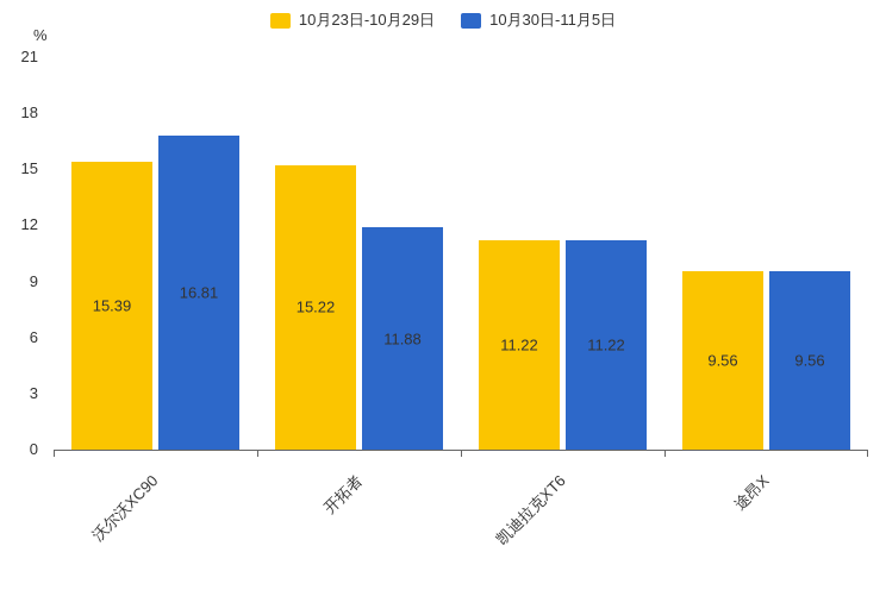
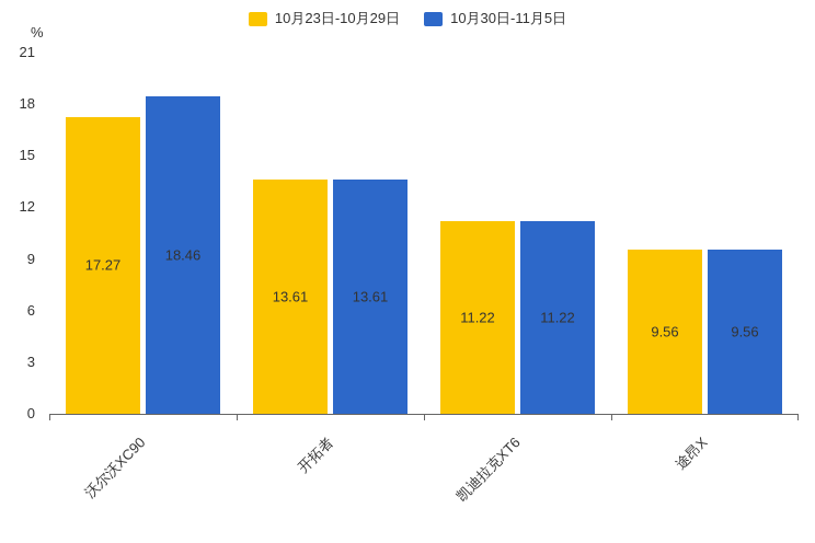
10月23日-10月29日/沃尔沃XC90: 15.39 -> 17.27
10月30日-11月5日/沃尔沃XC90: 16.81 -> 18.46
10月23日-10月29日/开拓者: 15.22 -> 13.61
10月30日-11月5日/开拓者: 11.88 -> 13.61
